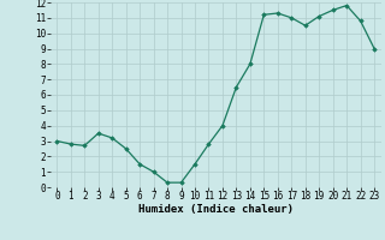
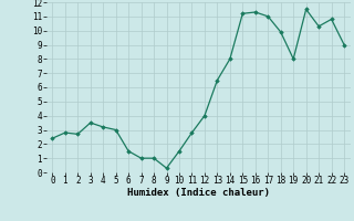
0: 3.0 -> 2.4
5: 2.5 -> 3.0
8: 0.3 -> 1.0
18: 10.5 -> 9.9
19: 11.1 -> 8.0
21: 11.8 -> 10.3
